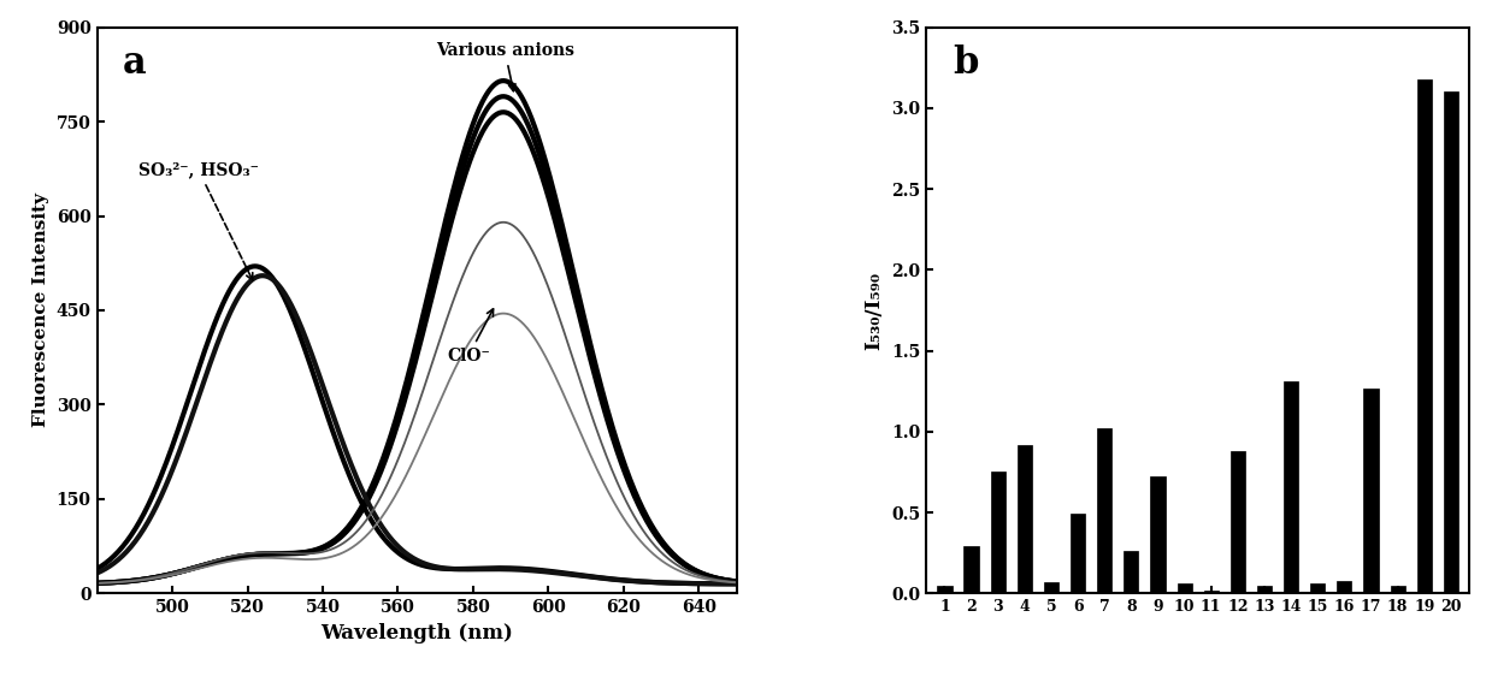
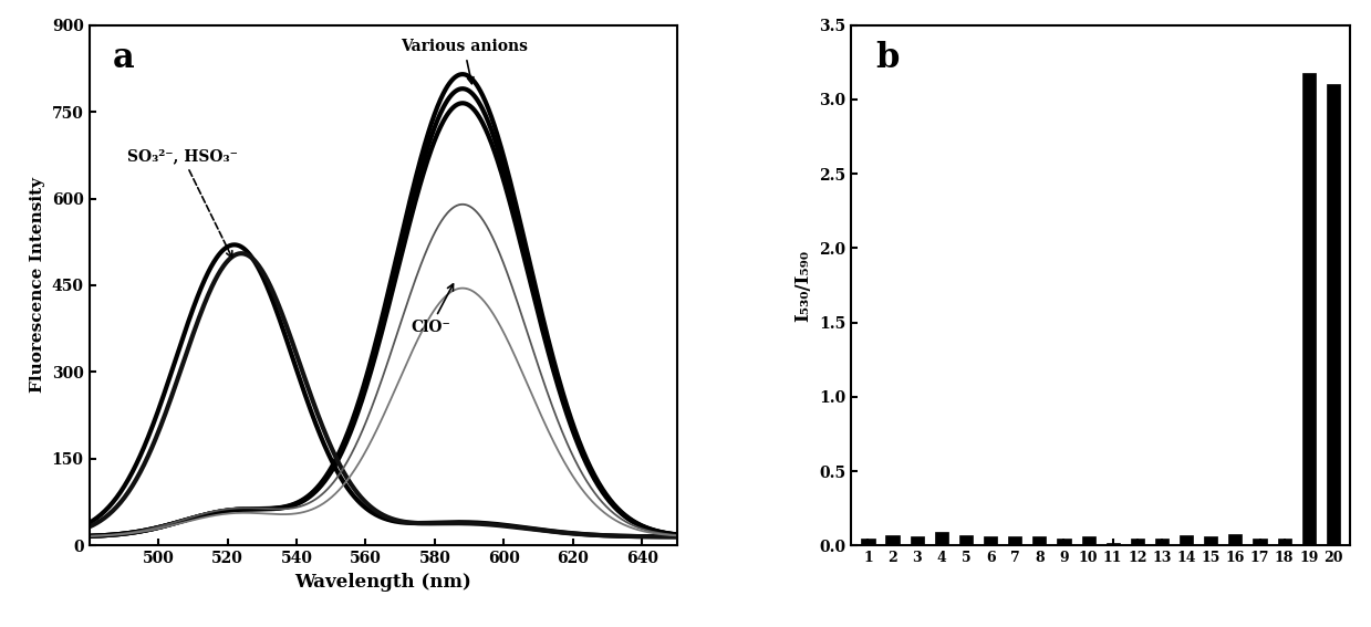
2: 0.29 -> 0.07
3: 0.75 -> 0.06
4: 0.92 -> 0.09
6: 0.49 -> 0.06
7: 1.02 -> 0.06
8: 0.26 -> 0.06
9: 0.72 -> 0.05
12: 0.88 -> 0.05
14: 1.31 -> 0.07
17: 1.27 -> 0.05
